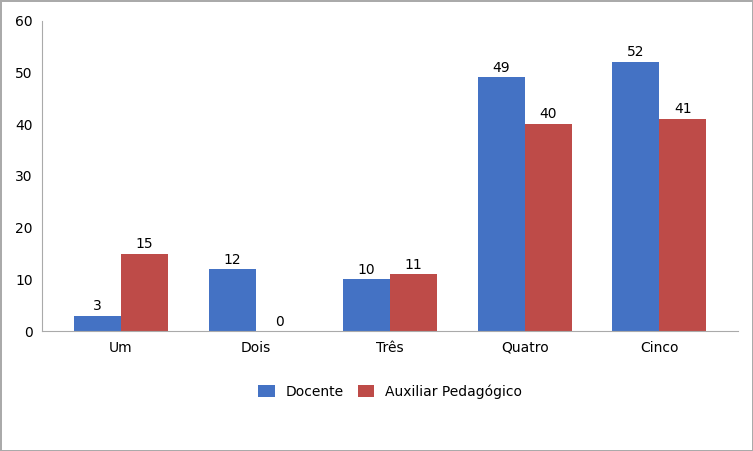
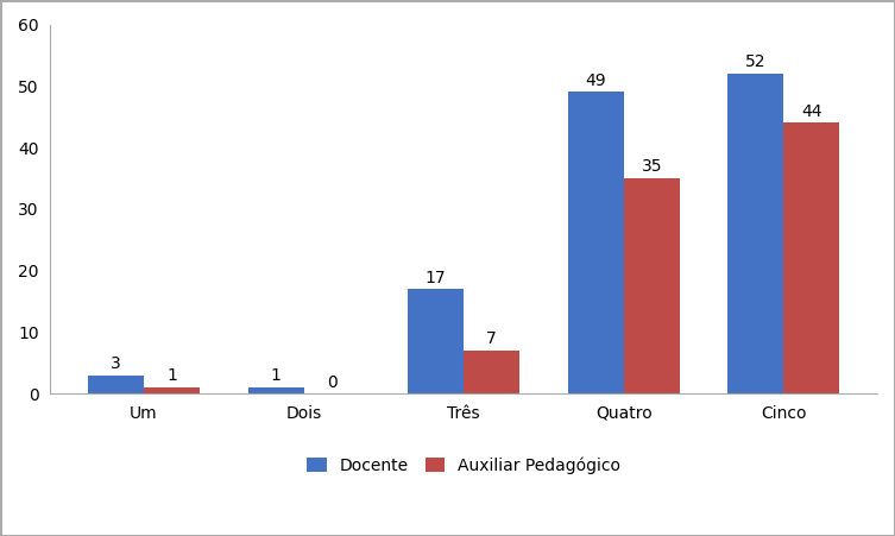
Auxiliar Pedagógico/Um: 15 -> 1
Docente/Dois: 12 -> 1
Docente/Três: 10 -> 17
Auxiliar Pedagógico/Três: 11 -> 7
Auxiliar Pedagógico/Quatro: 40 -> 35
Auxiliar Pedagógico/Cinco: 41 -> 44
